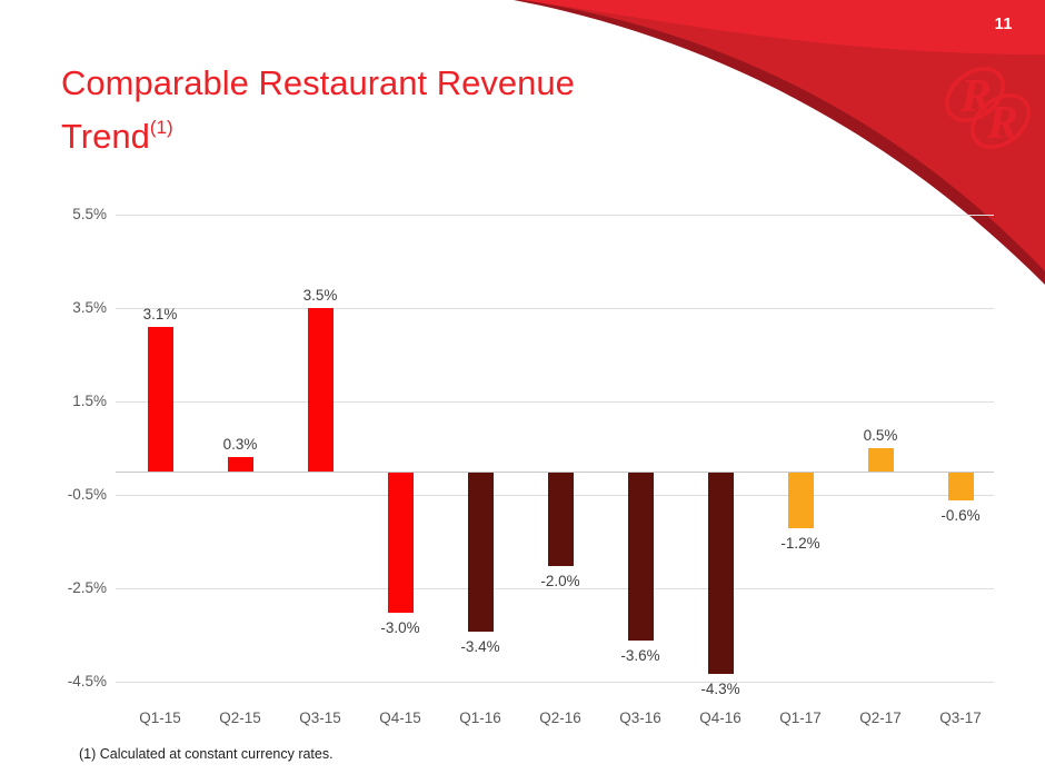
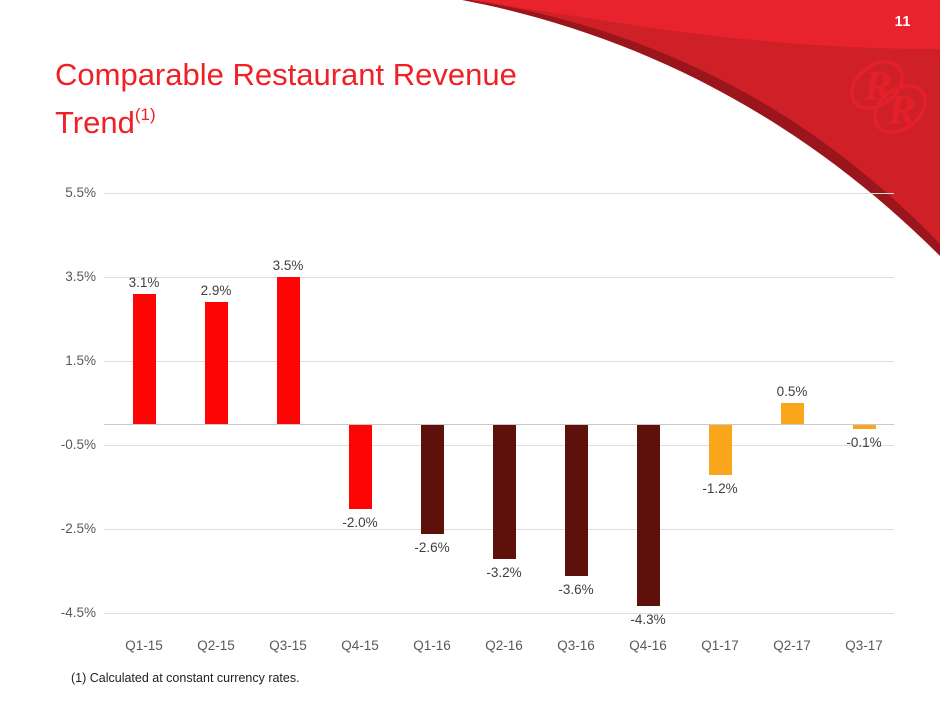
Q2-15: 0.3% -> 2.9%
Q4-15: -3.0% -> -2.0%
Q1-16: -3.4% -> -2.6%
Q2-16: -2.0% -> -3.2%
Q3-17: -0.6% -> -0.1%
